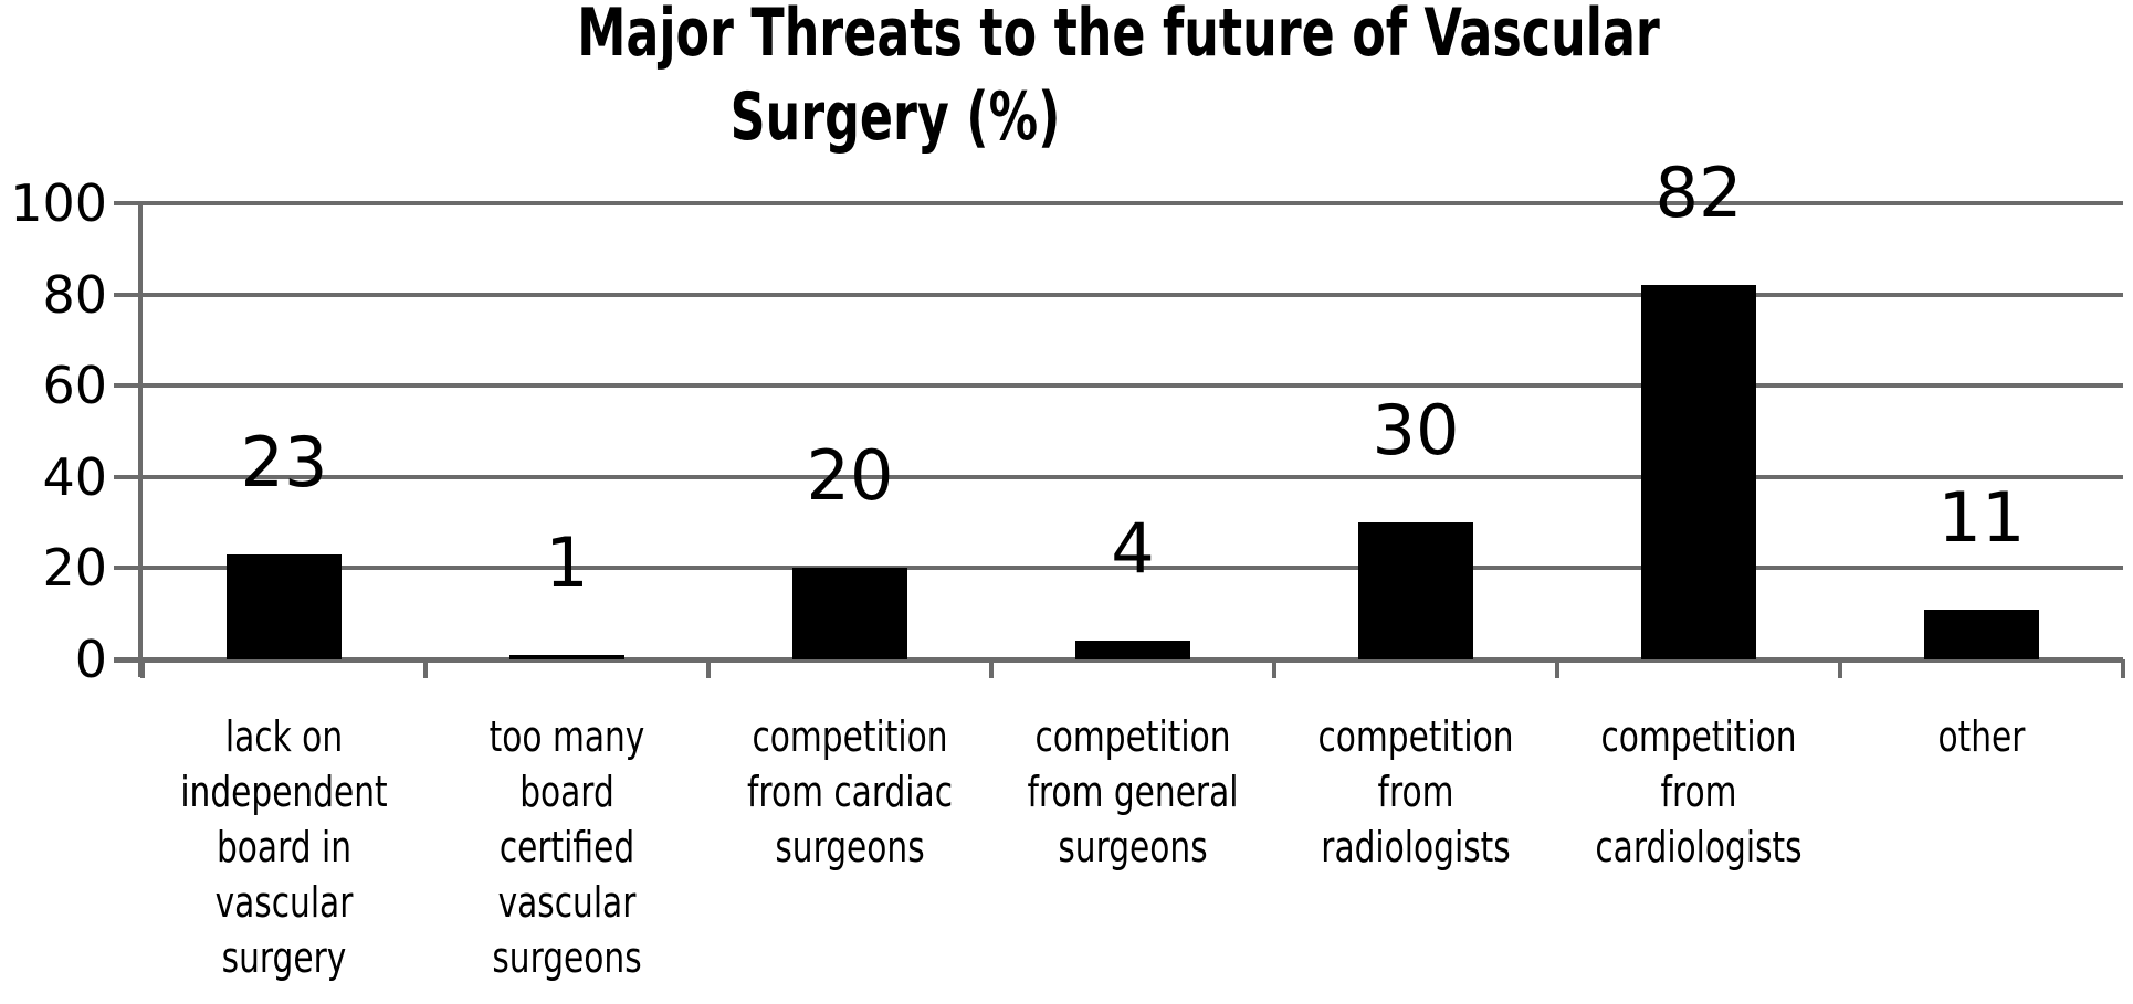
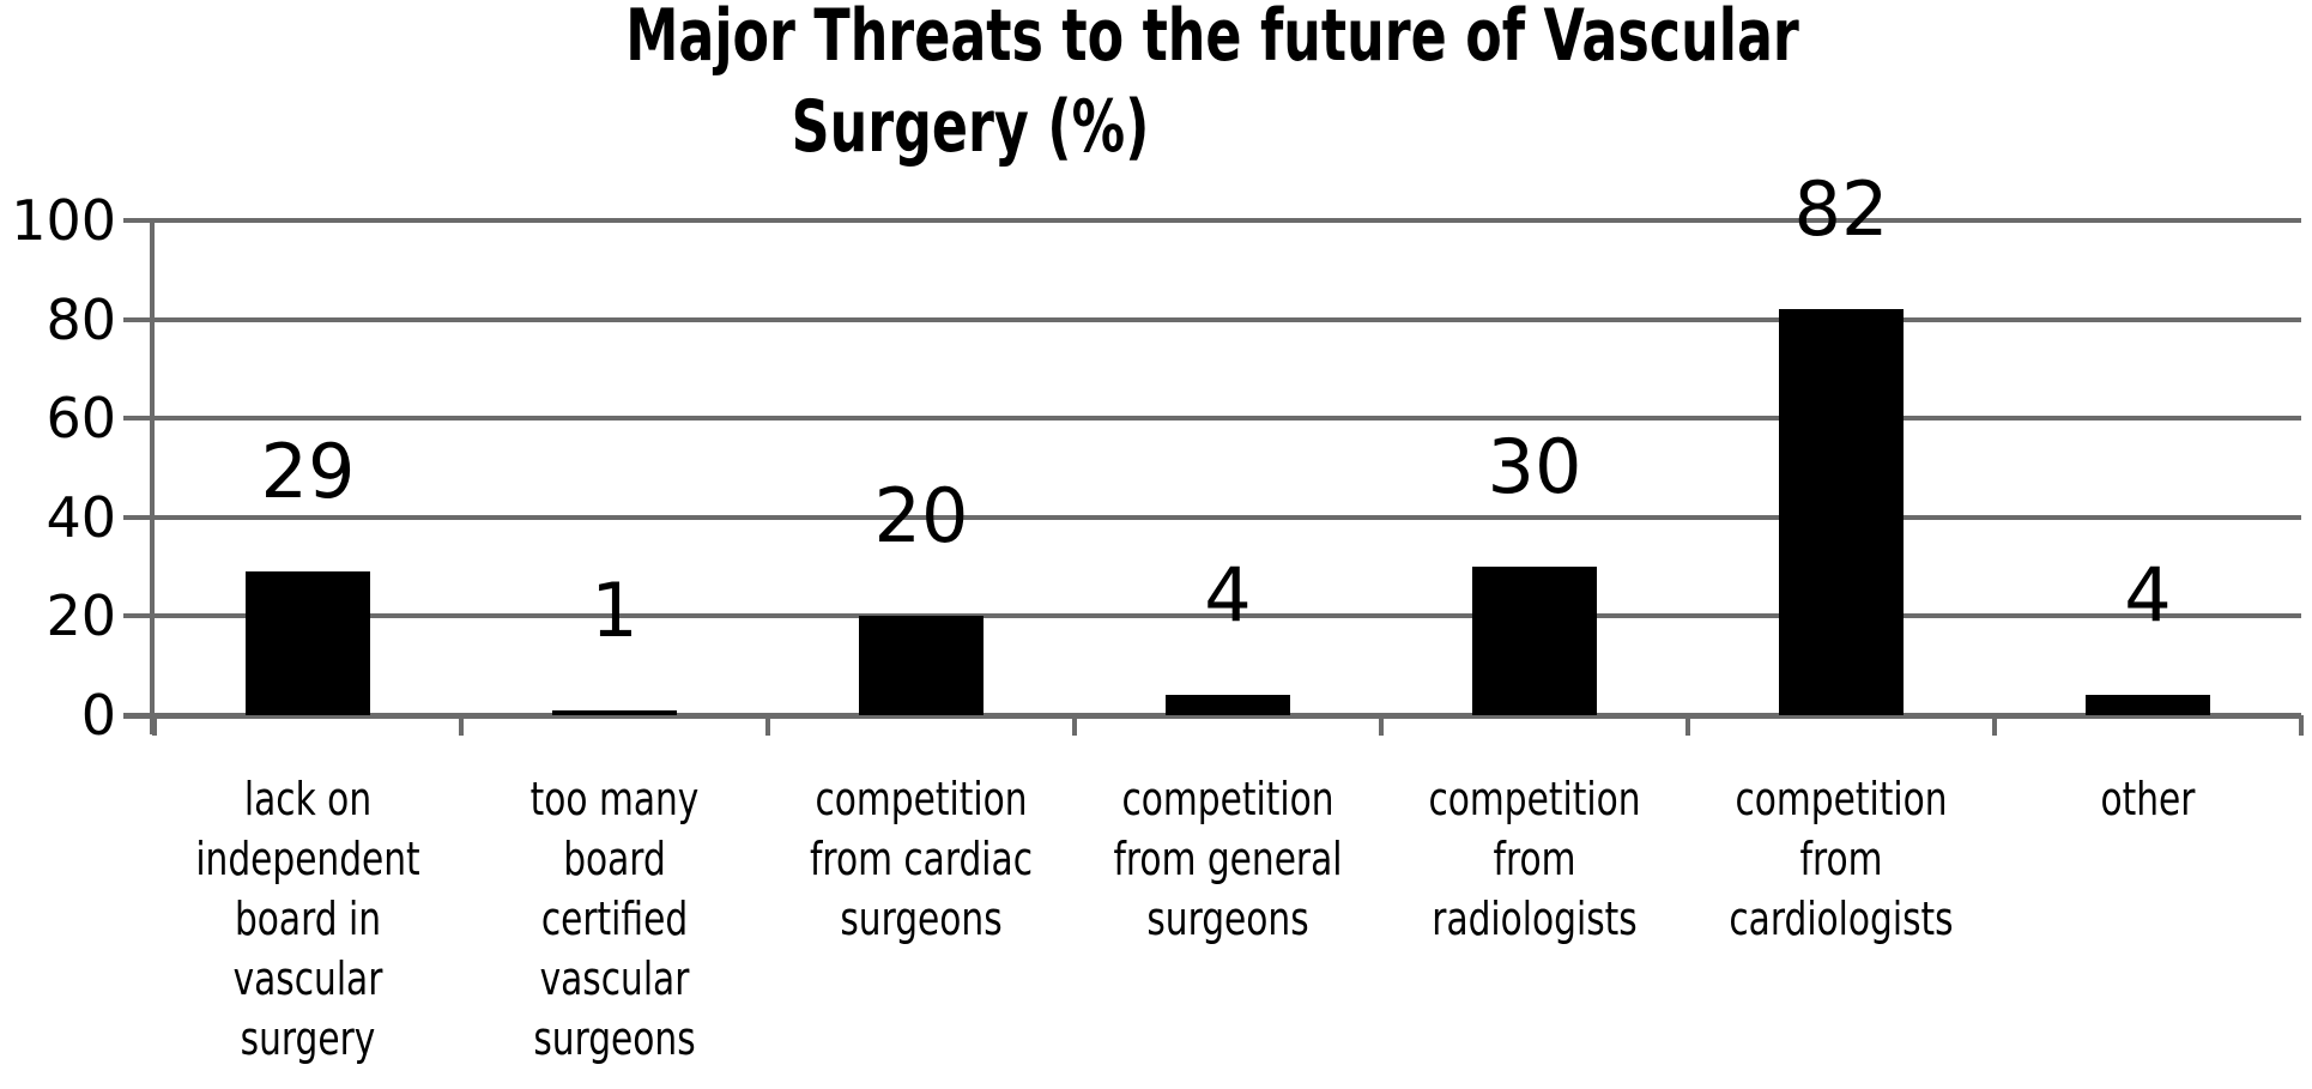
lack on independent board in vascular surgery: 23 -> 29
other: 11 -> 4
